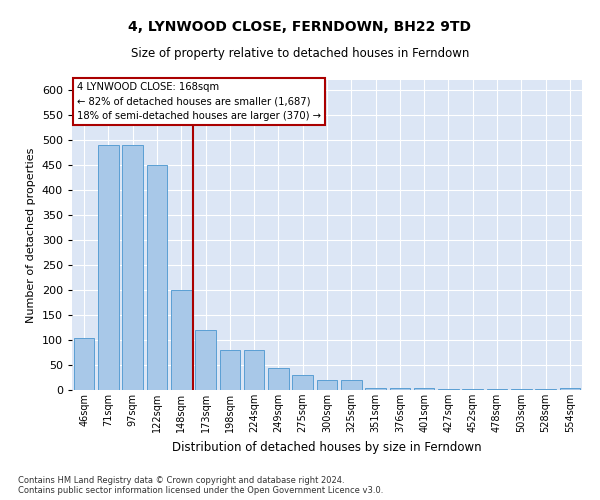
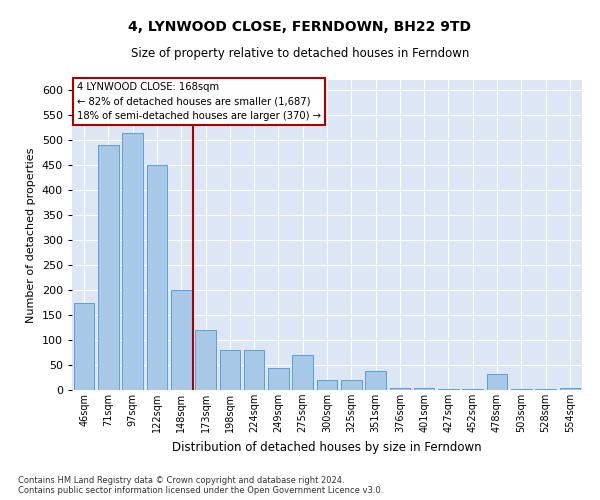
46sqm: 105 -> 174
97sqm: 490 -> 514
275sqm: 30 -> 70
351sqm: 5 -> 38
478sqm: 3 -> 32
